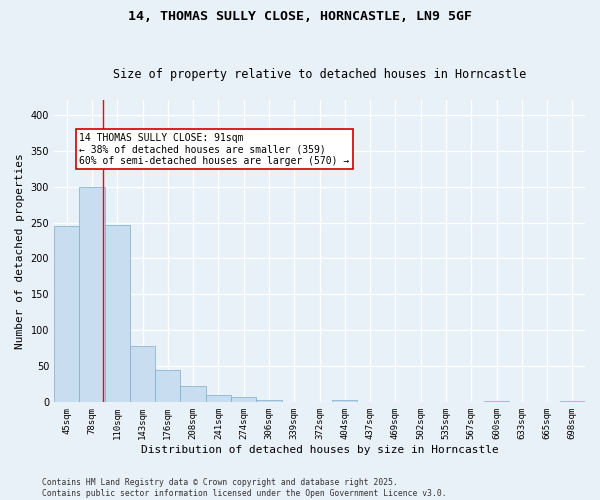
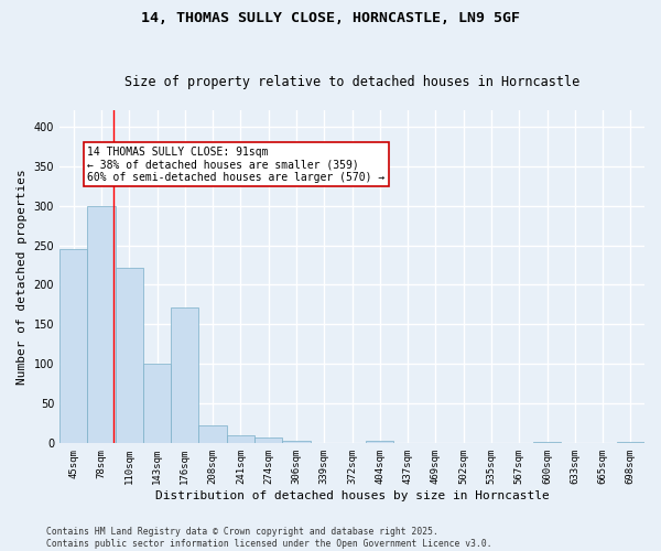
110sqm: 247 -> 222
143sqm: 78 -> 100
176sqm: 45 -> 172
